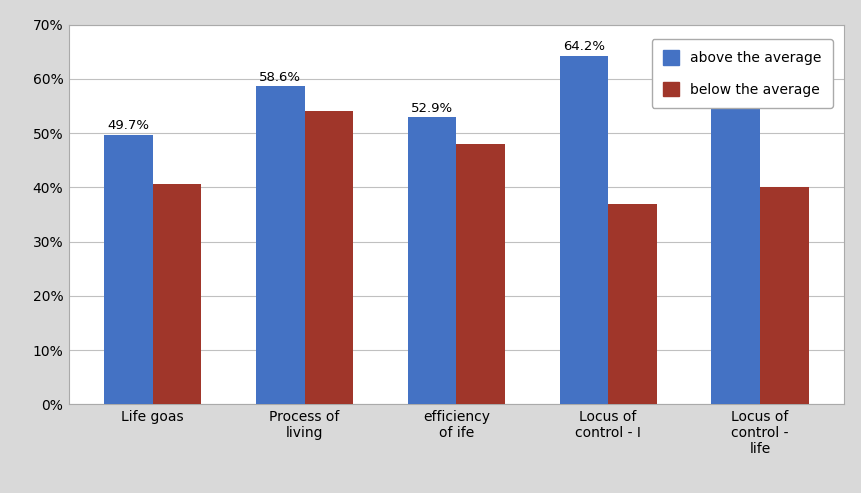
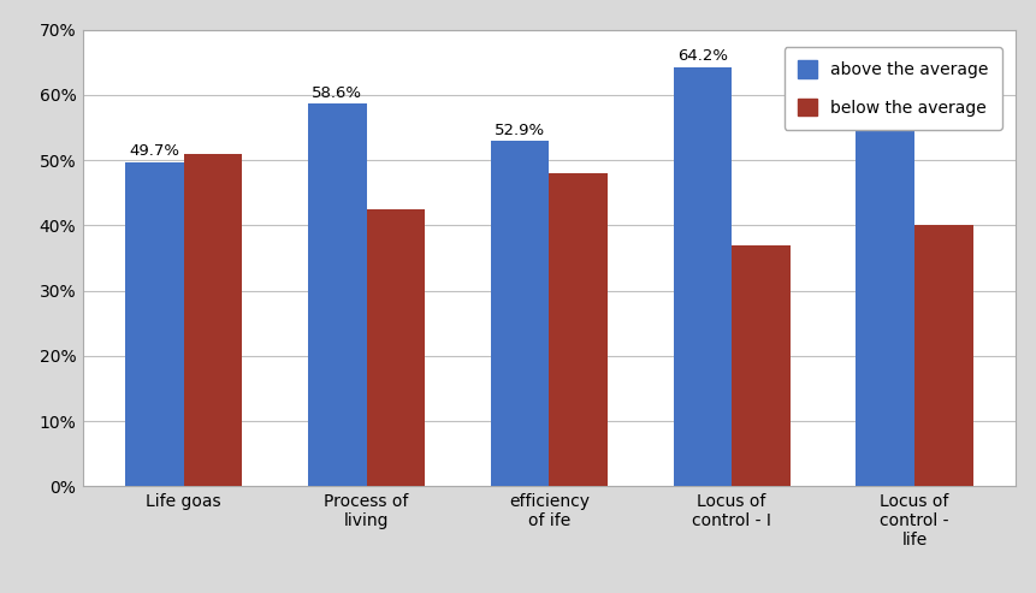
below the average/Life goas: 40.6% -> 51.0%
below the average/Process of living: 54.0% -> 42.5%
